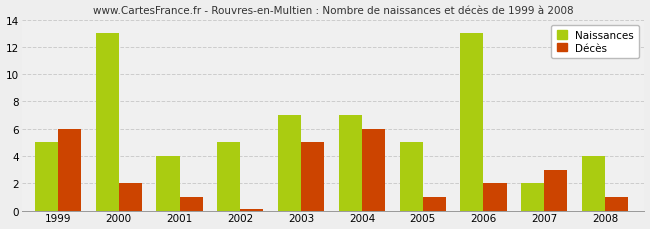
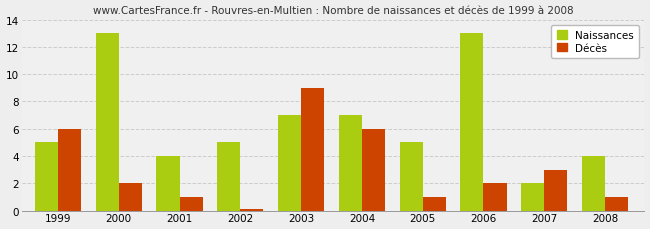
Décès/2003: 5.0 -> 9.0
